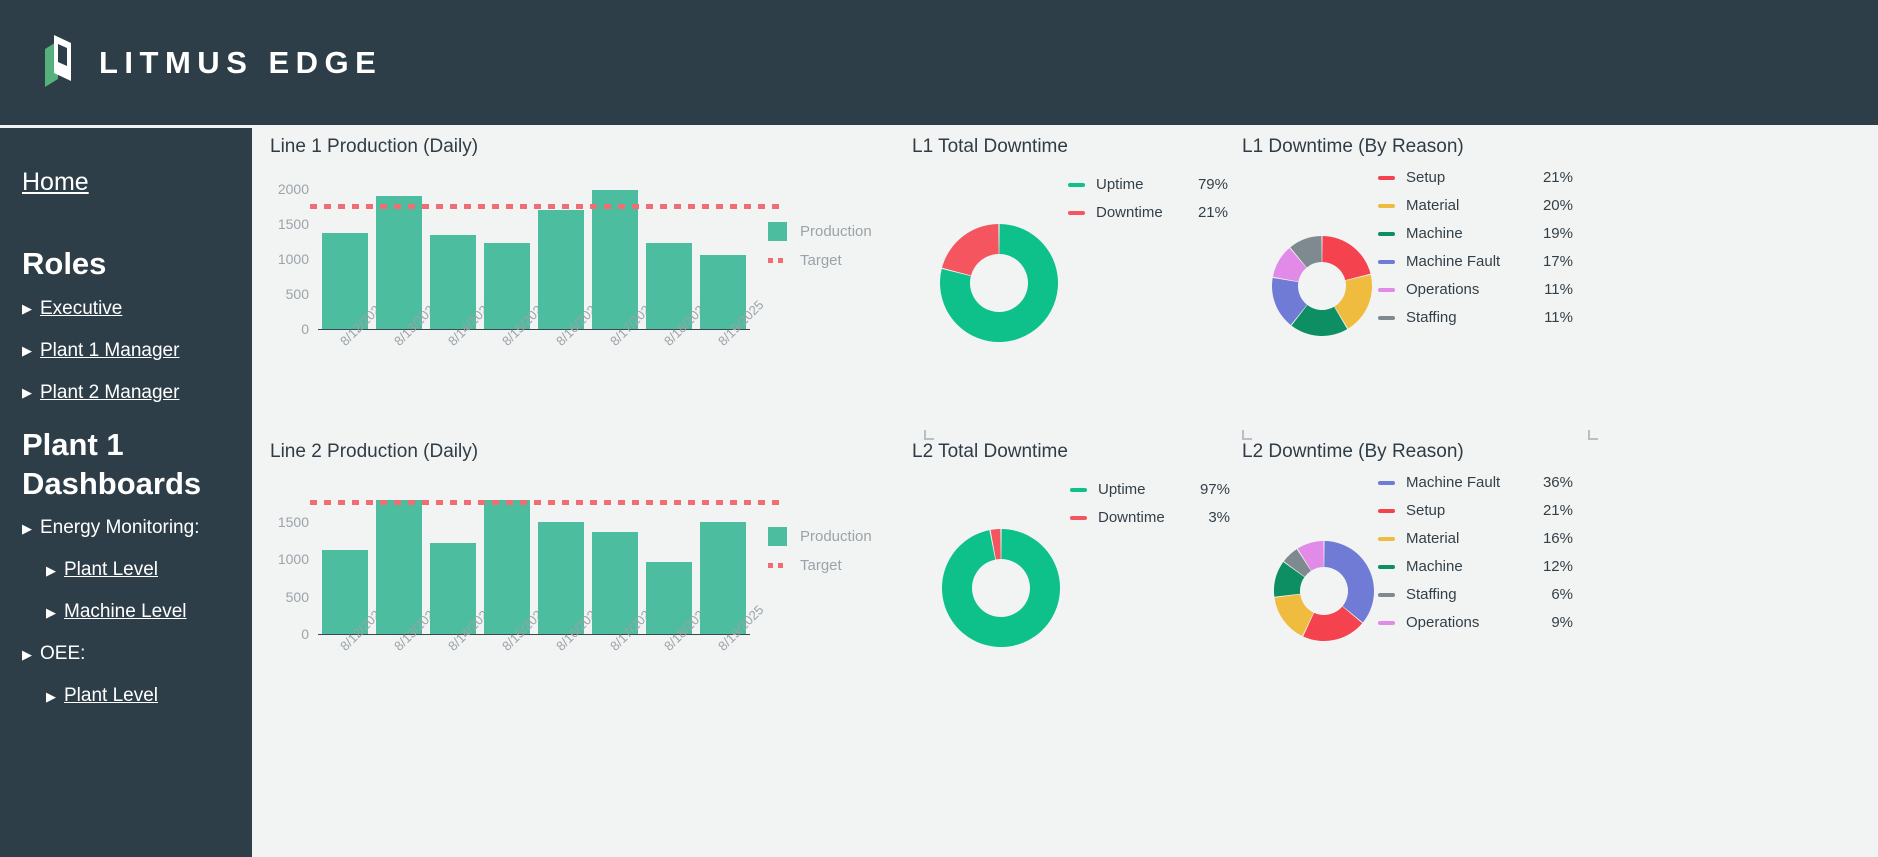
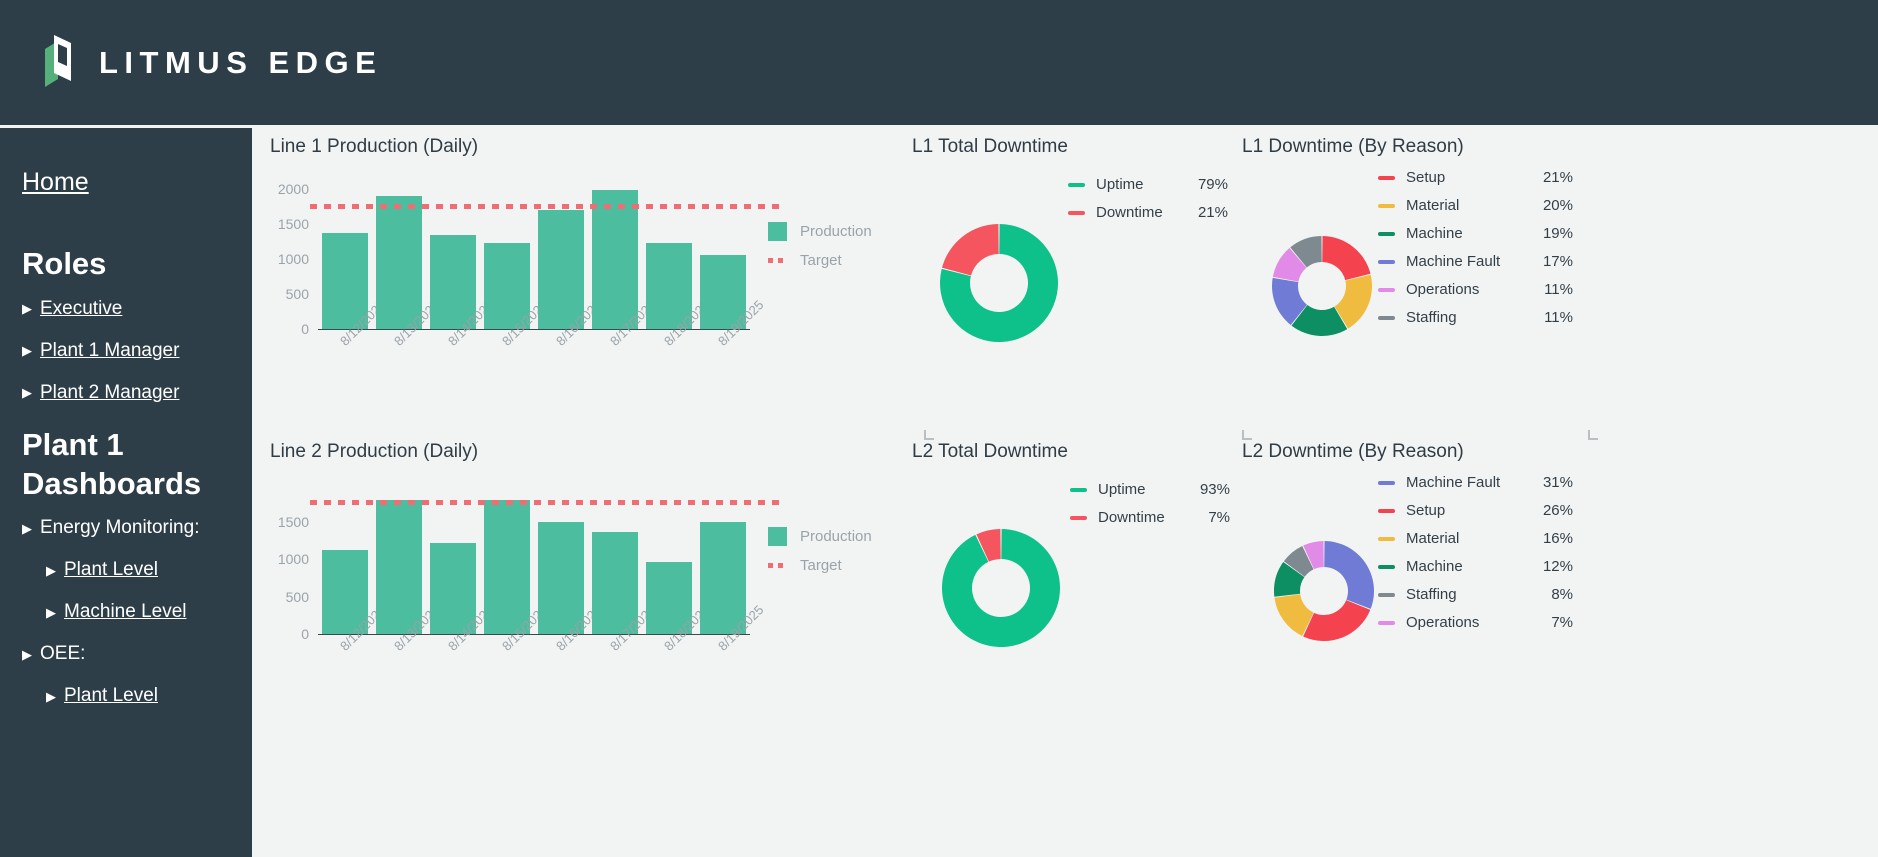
L2 Total Downtime/Uptime: 97% -> 93%
L2 Total Downtime/Downtime: 3% -> 7%
L2 Downtime (By Reason)/Machine Fault: 36% -> 31%
L2 Downtime (By Reason)/Setup: 21% -> 26%
L2 Downtime (By Reason)/Staffing: 6% -> 8%
L2 Downtime (By Reason)/Operations: 9% -> 7%
